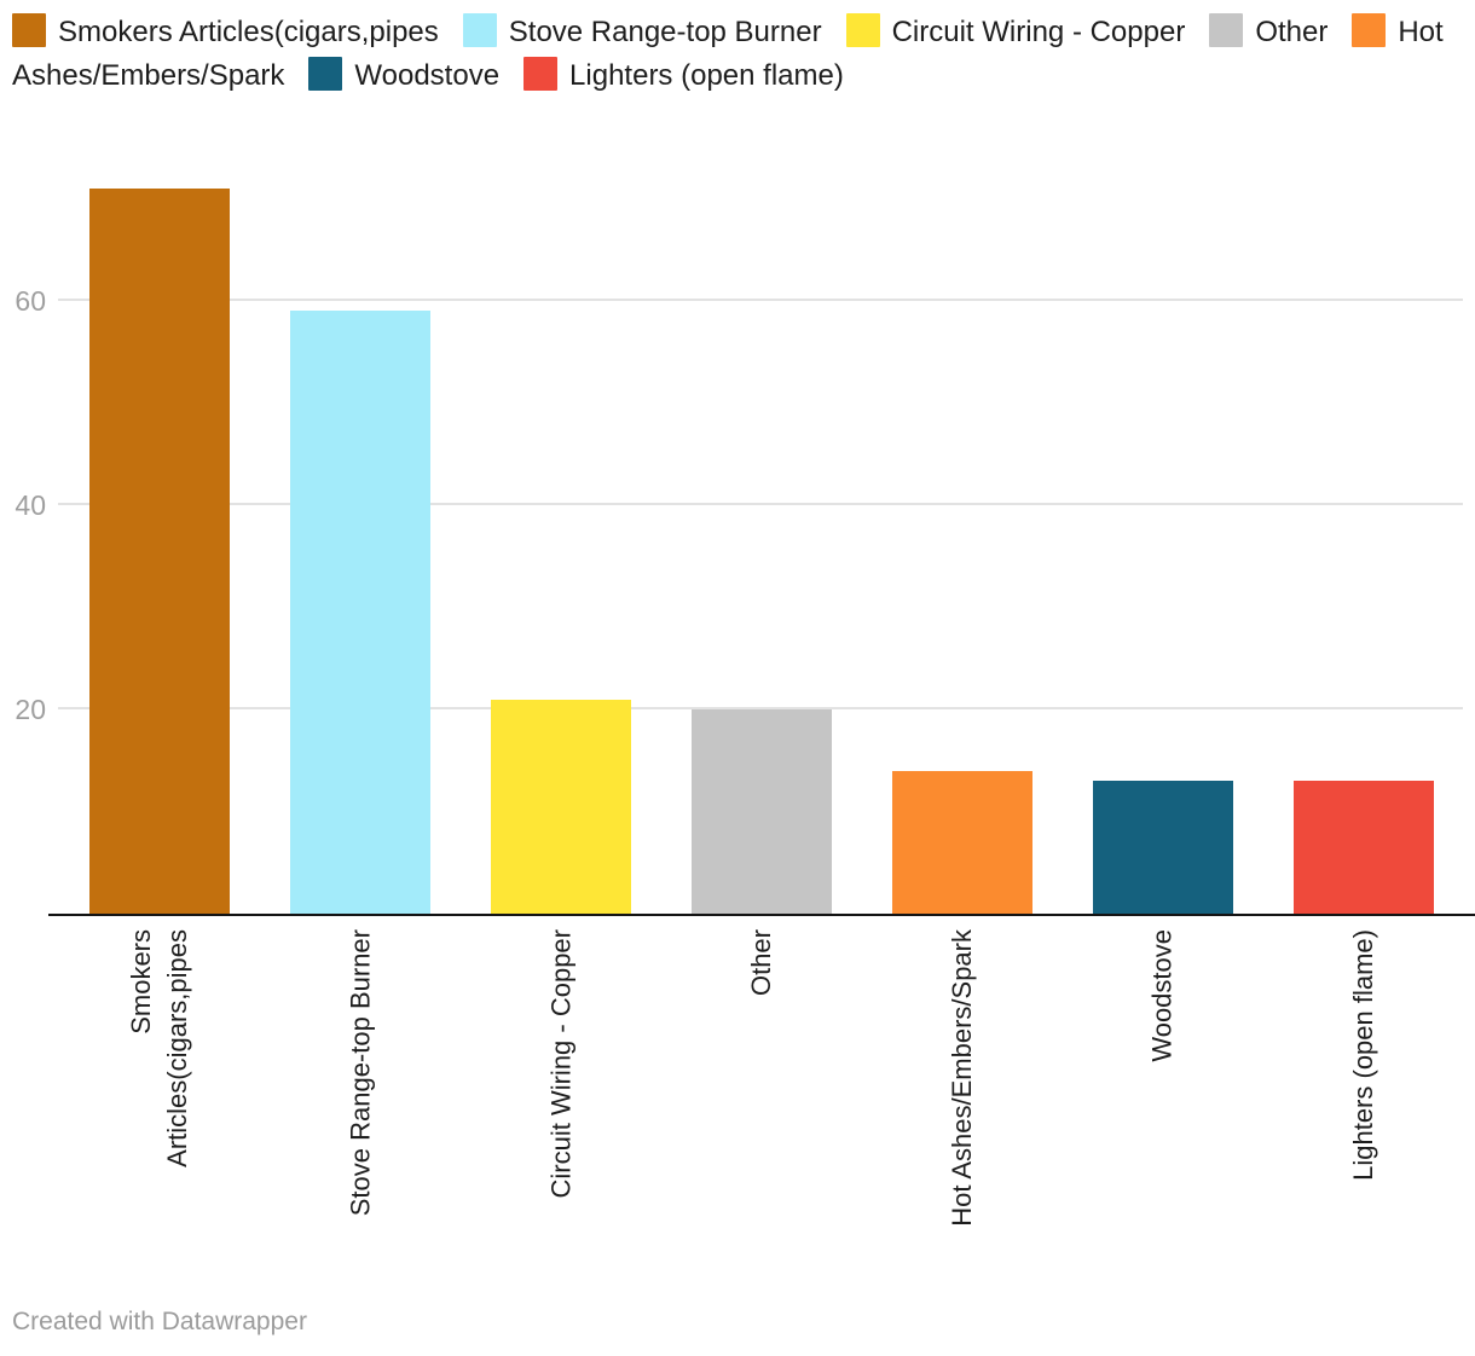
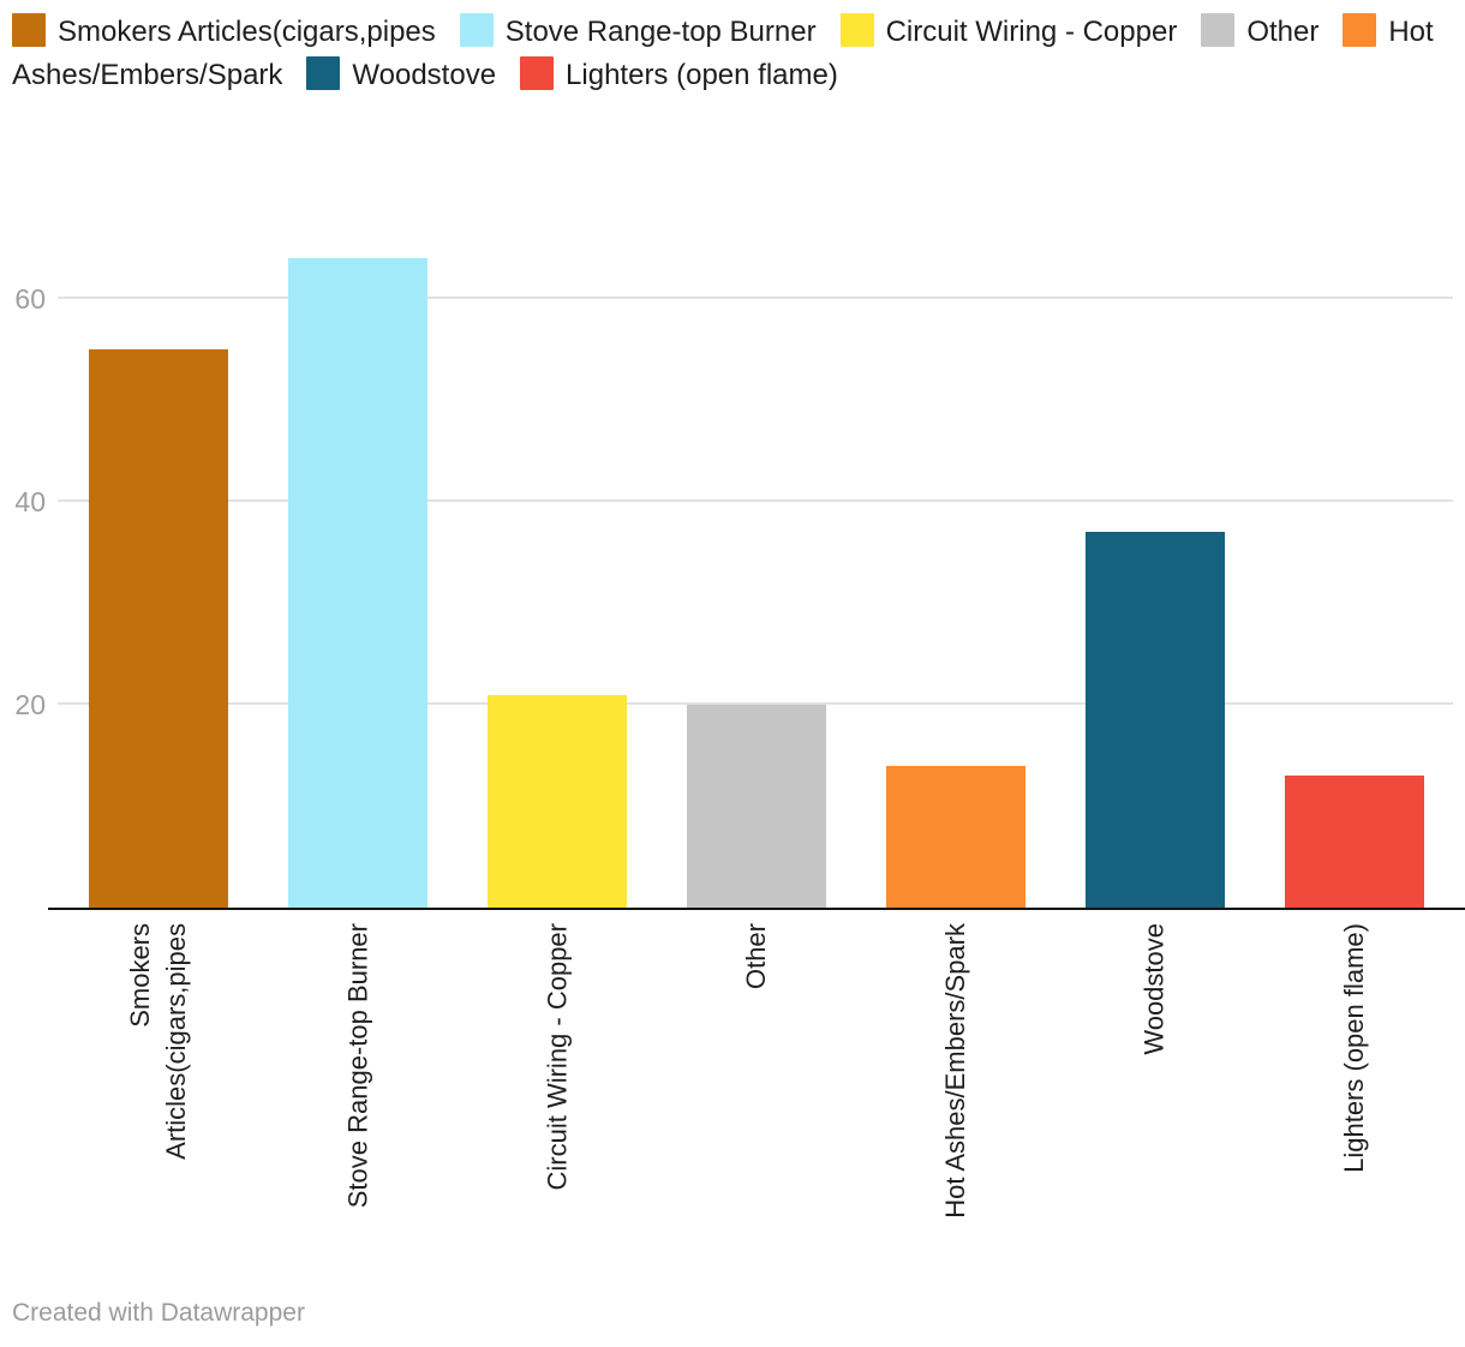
Smokers Articles(cigars,pipes: 71 -> 55
Stove Range-top Burner: 59 -> 64
Woodstove: 13 -> 37
